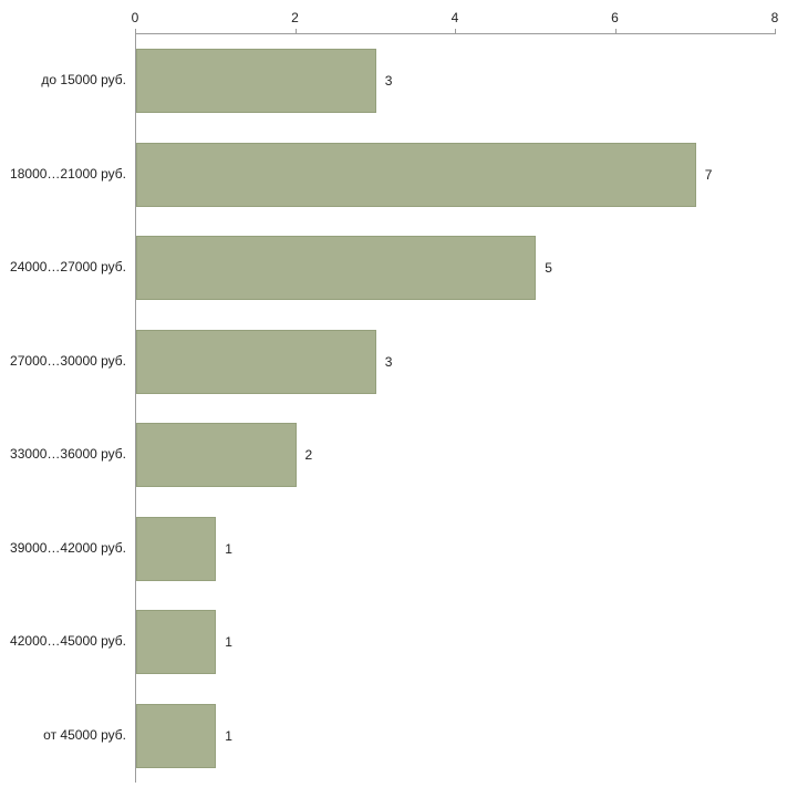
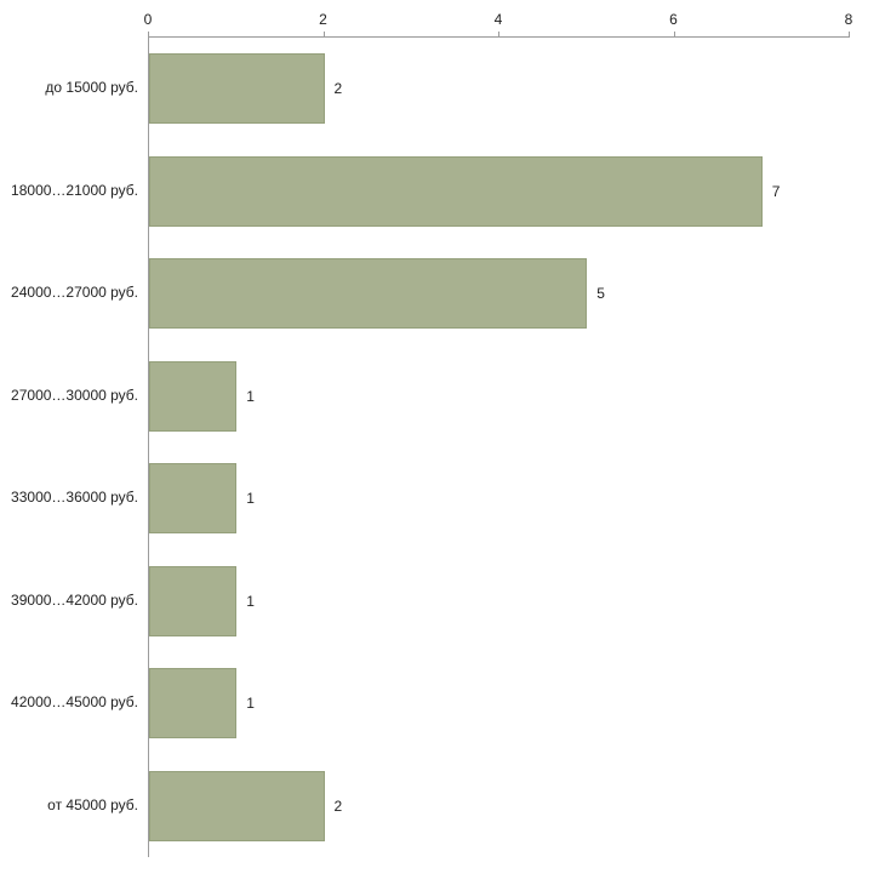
до 15000 руб.: 3 -> 2
27000…30000 руб.: 3 -> 1
33000…36000 руб.: 2 -> 1
от 45000 руб.: 1 -> 2
